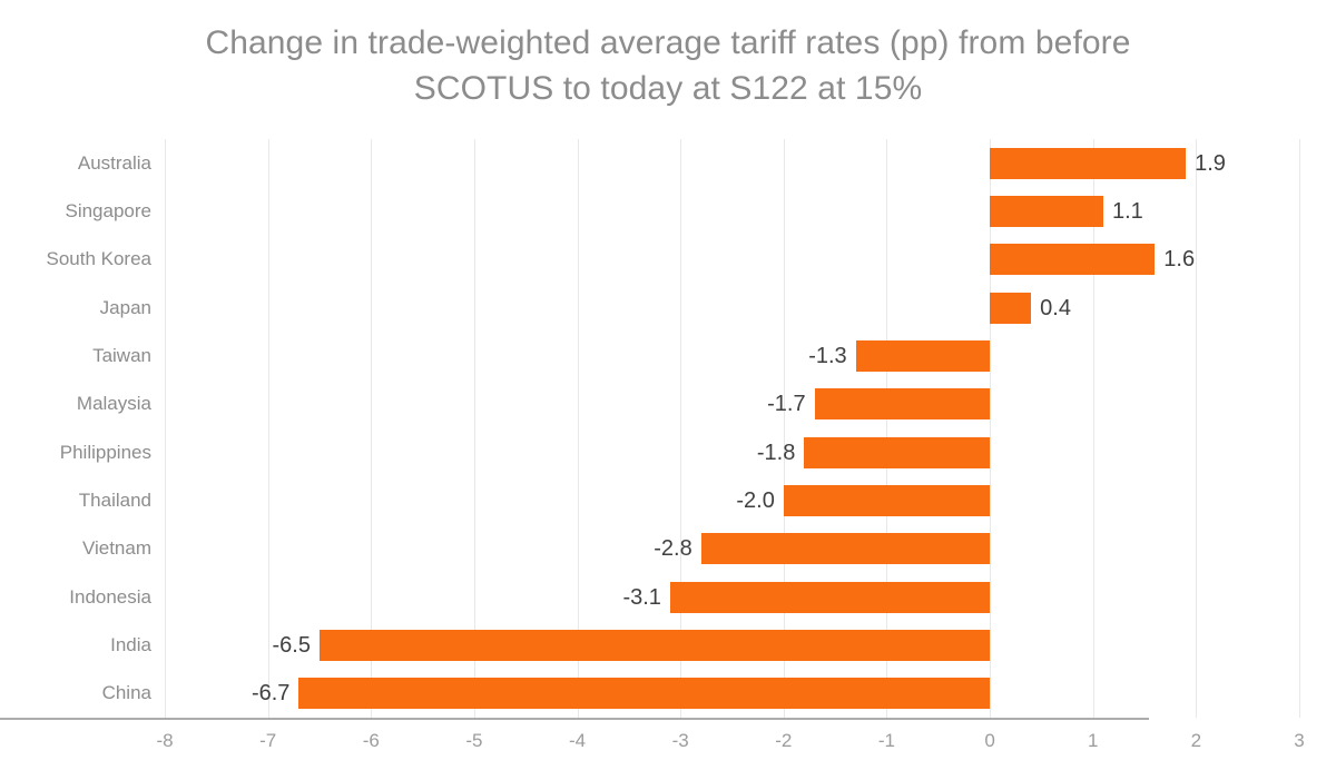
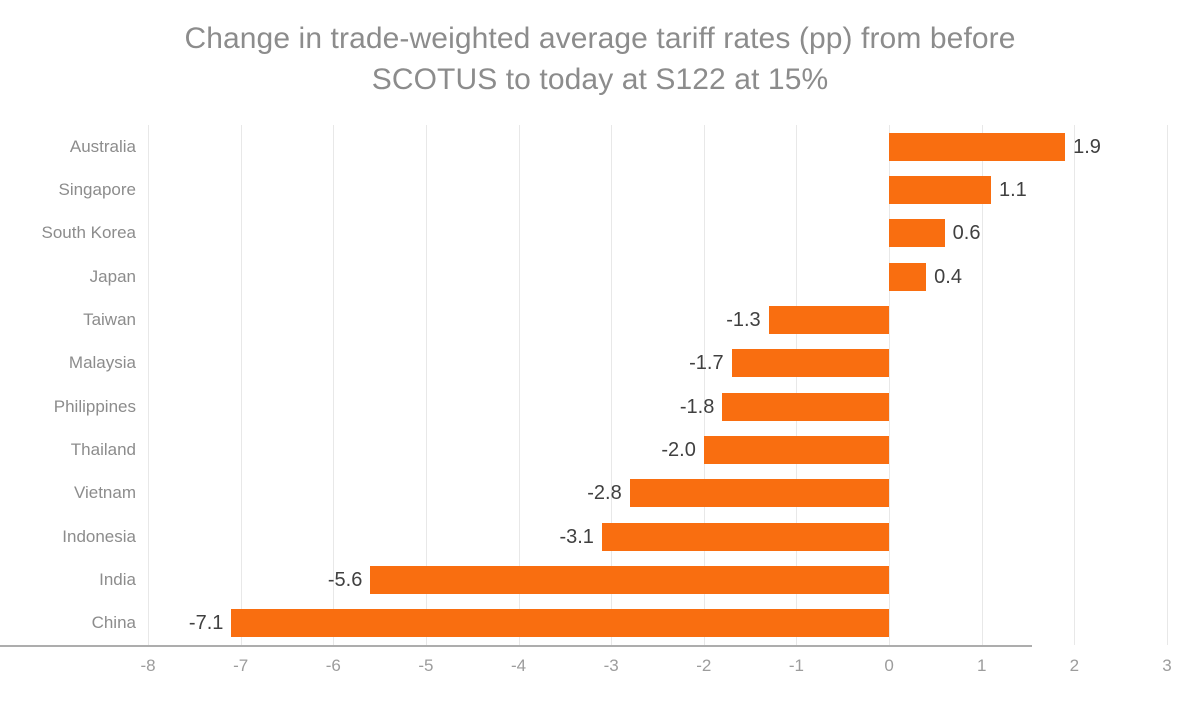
South Korea: 1.6 -> 0.6
India: -6.5 -> -5.6
China: -6.7 -> -7.1
